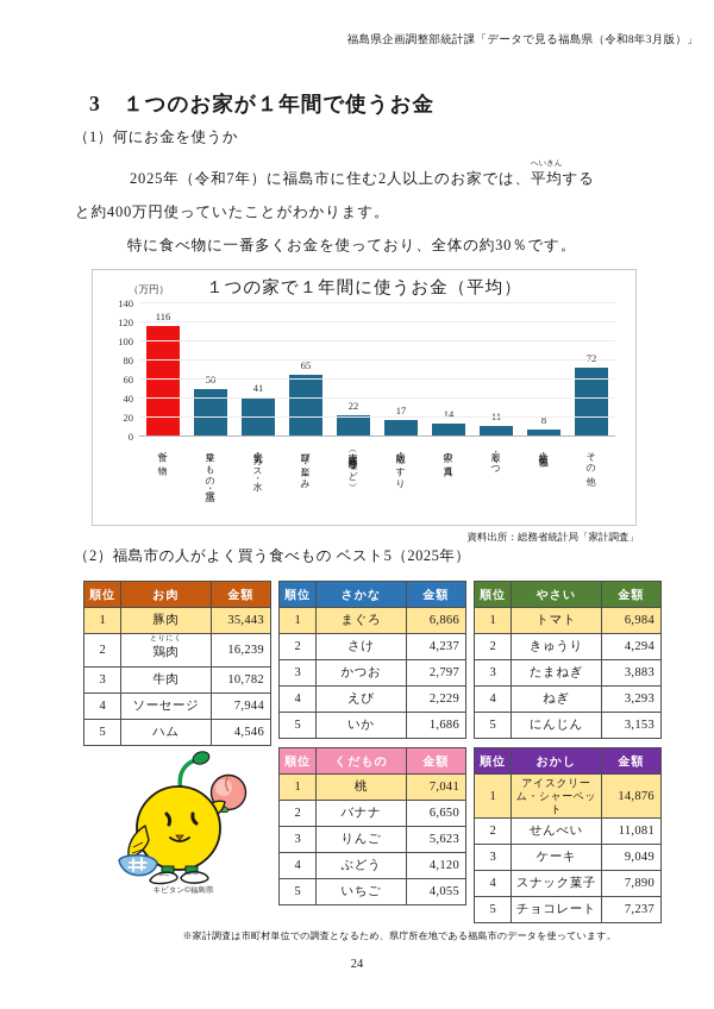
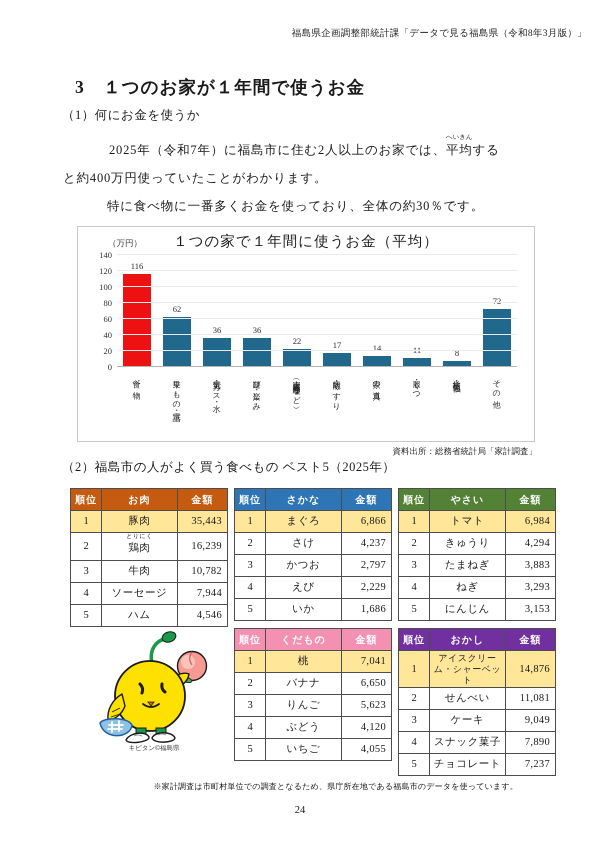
乗りもの・電話: 50 -> 62
電気・ガス・水: 41 -> 36
遊び・楽しみ: 65 -> 36
